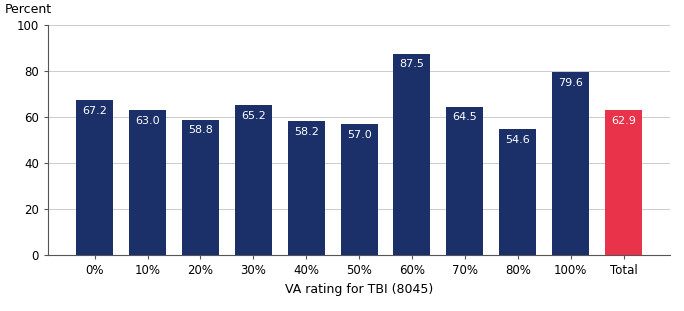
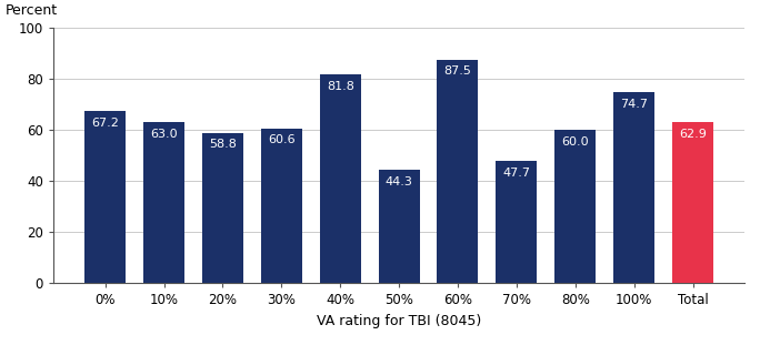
30%: 65.2 -> 60.6
40%: 58.2 -> 81.8
50%: 57.0 -> 44.3
70%: 64.5 -> 47.7
80%: 54.6 -> 60.0
100%: 79.6 -> 74.7
